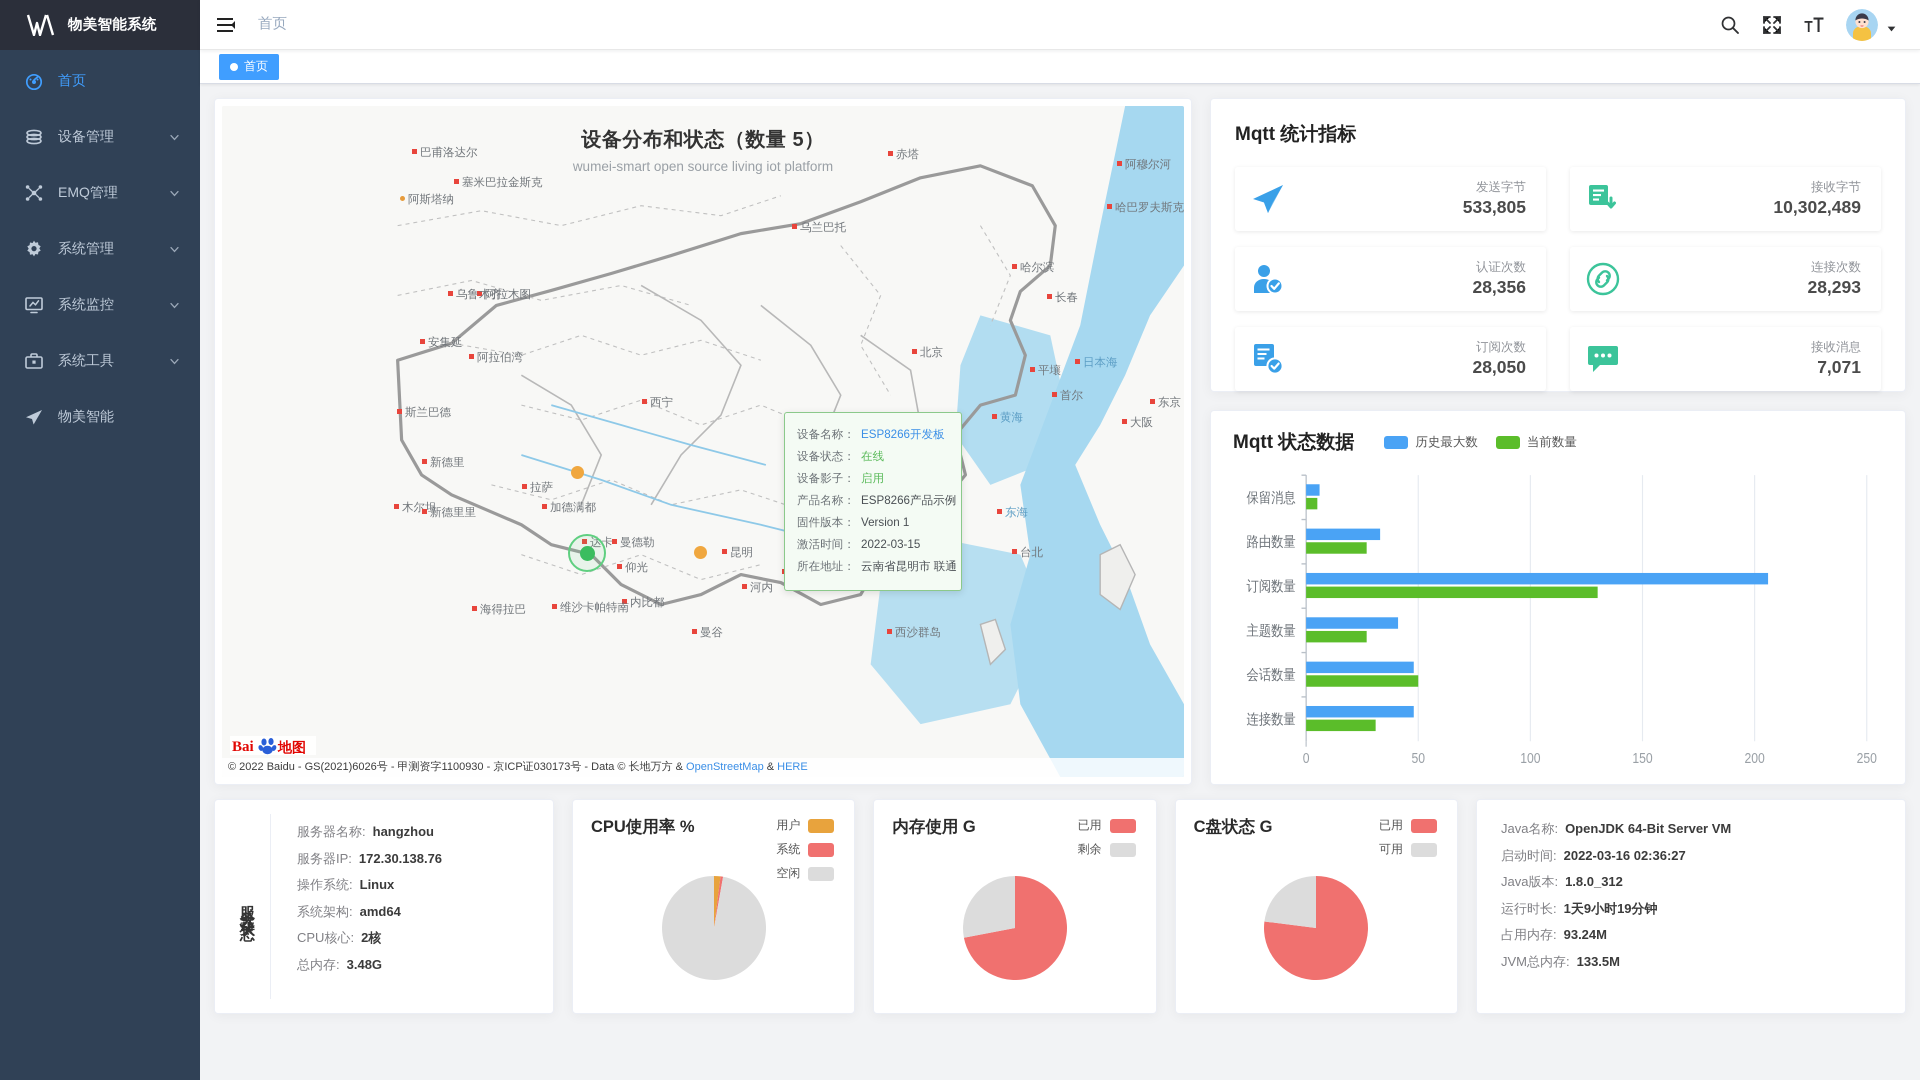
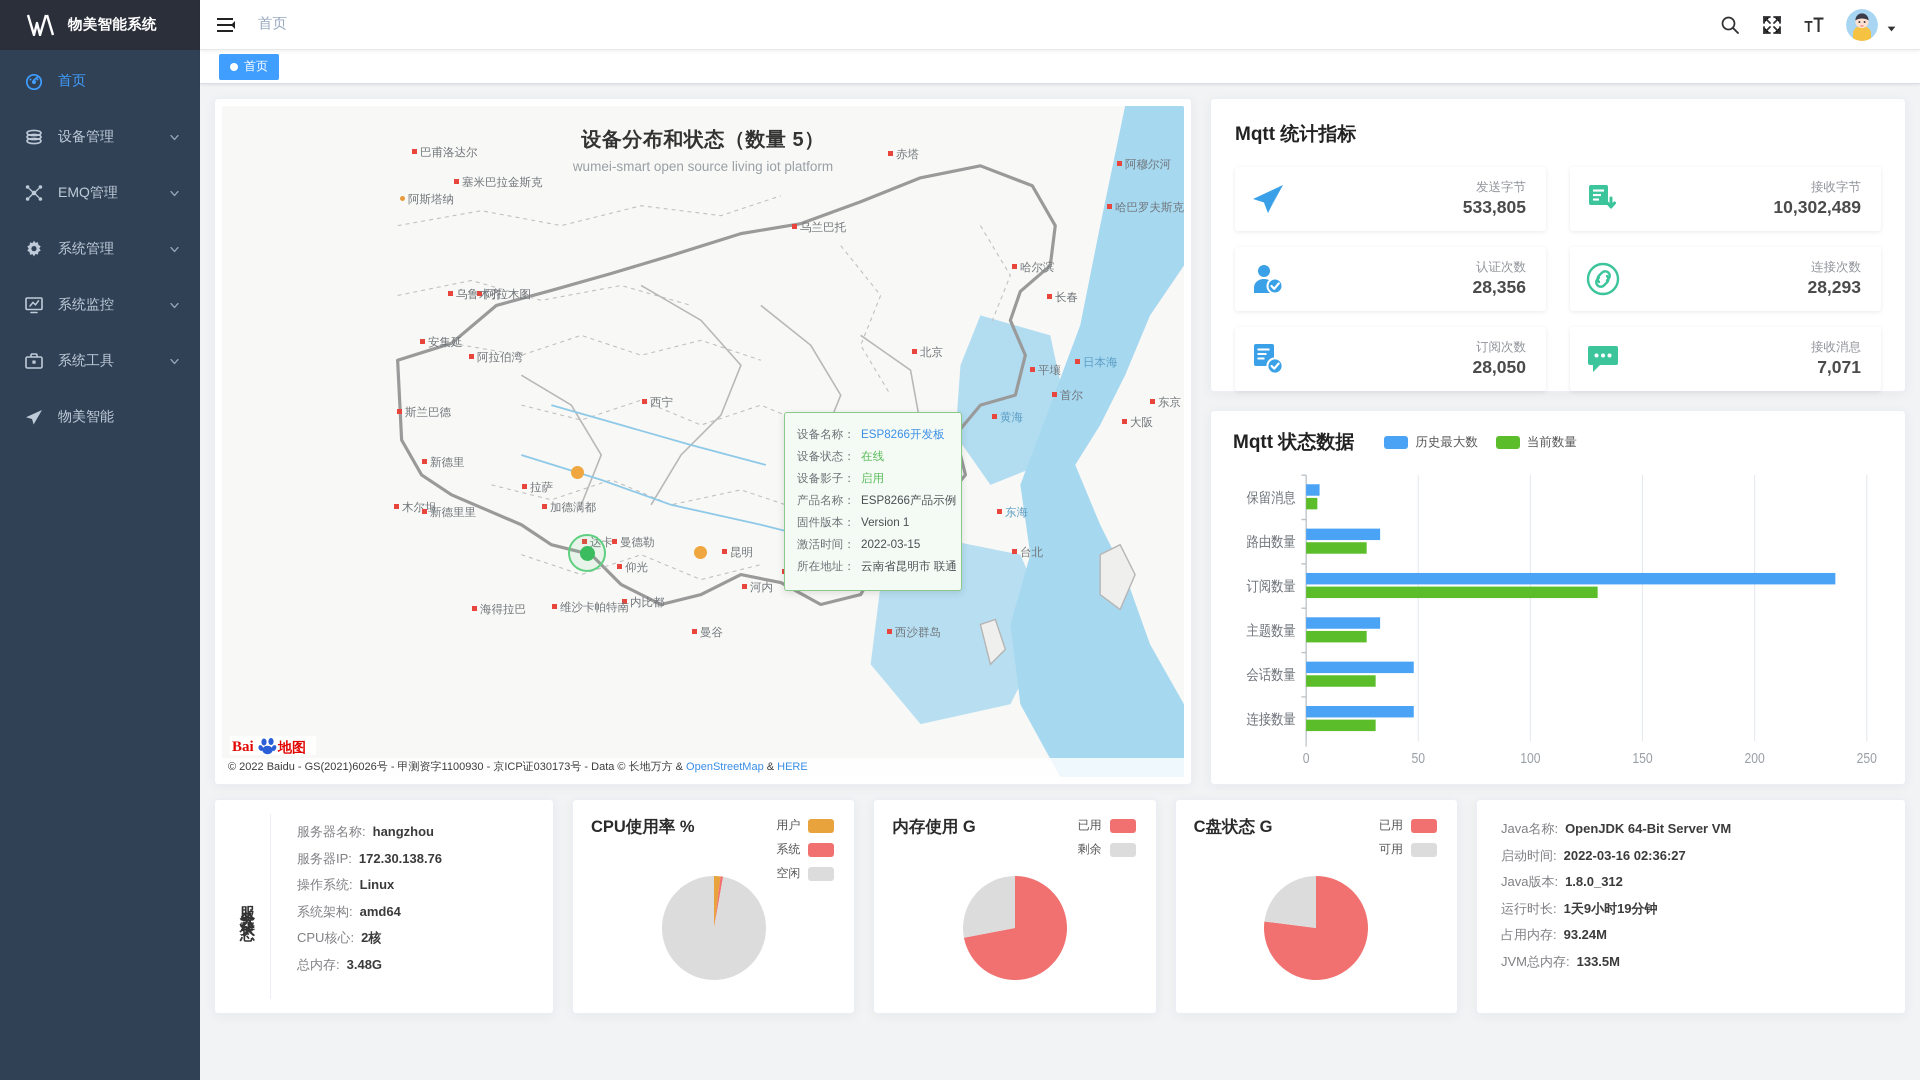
历史最大数/订阅数量: 206 -> 236
历史最大数/主题数量: 41 -> 33
当前数量/会话数量: 50 -> 31
